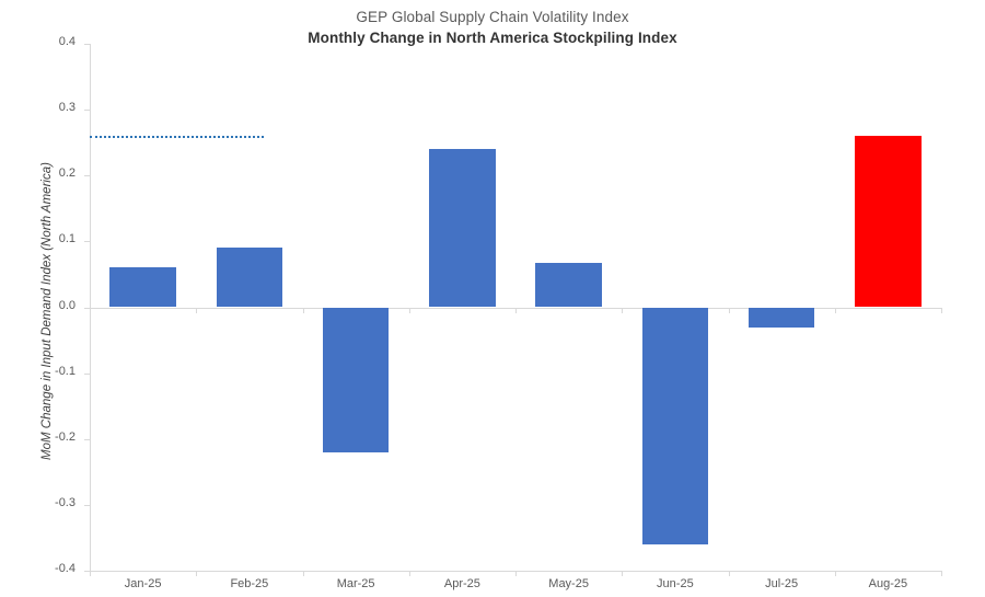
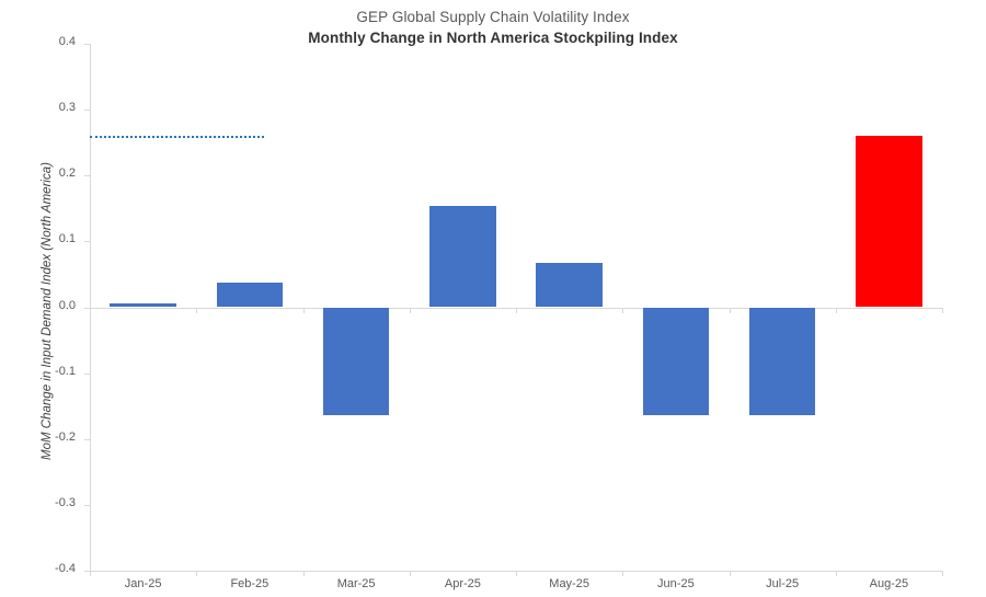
Jan-25: 0.06 -> 0.01
Feb-25: 0.09 -> 0.04
Mar-25: -0.22 -> -0.16
Apr-25: 0.24 -> 0.15
Jun-25: -0.36 -> -0.16
Jul-25: -0.03 -> -0.16
